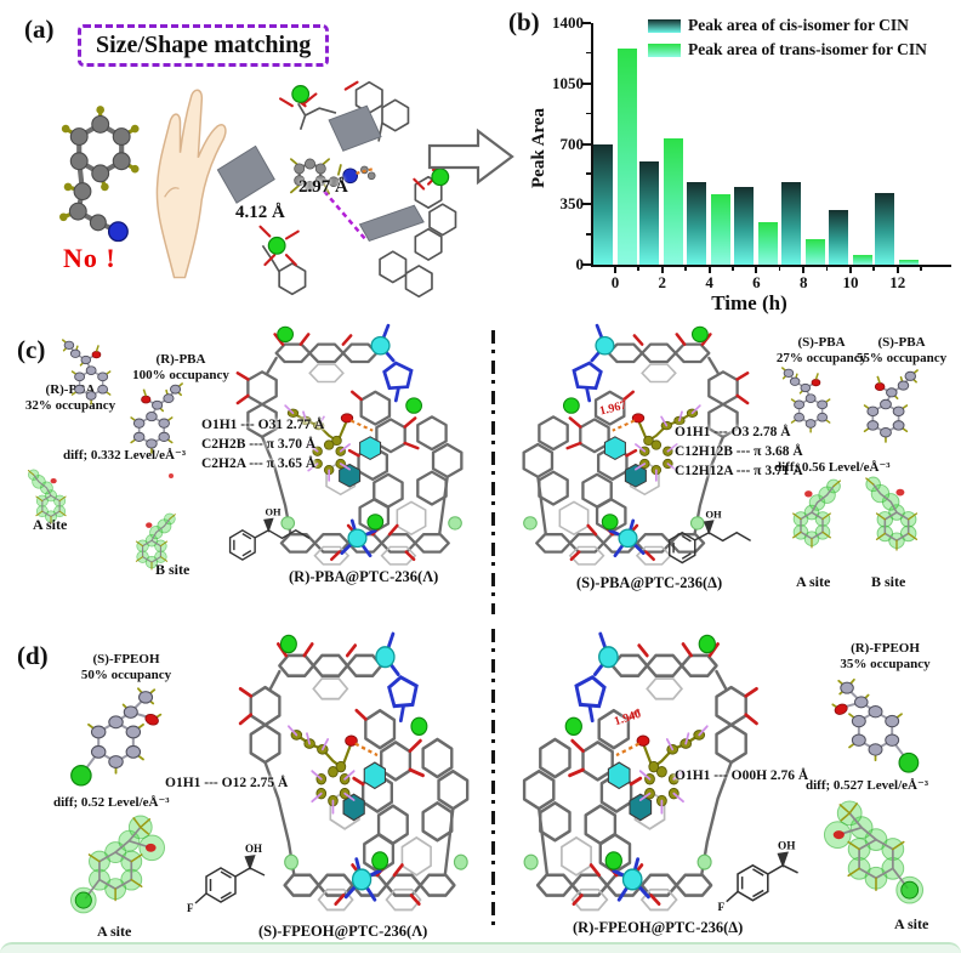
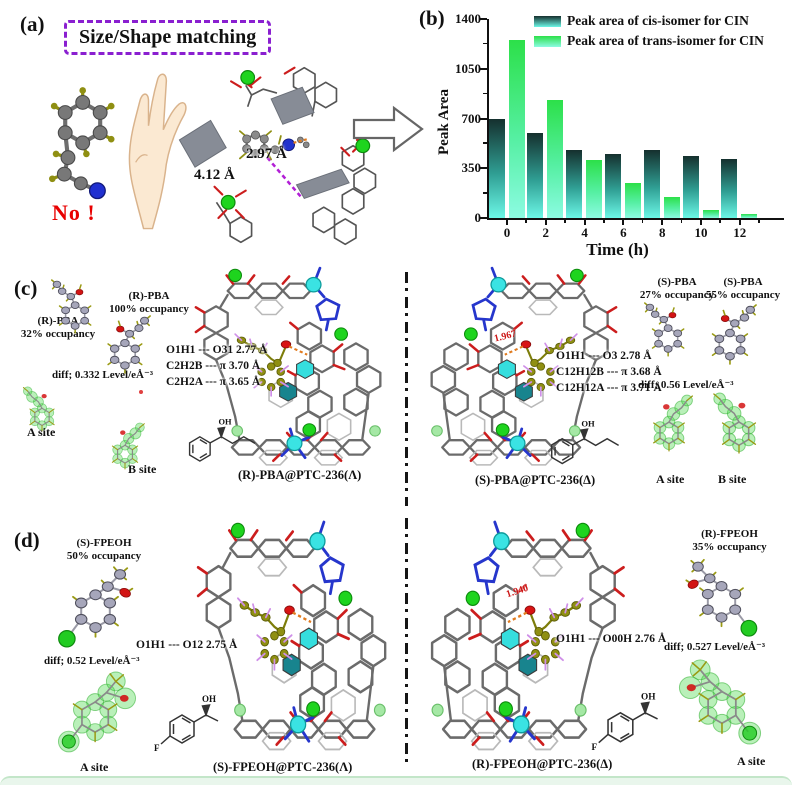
Peak area of trans-isomer for CIN/2: 730 -> 830
Peak area of cis-isomer for CIN/10: 320 -> 440
